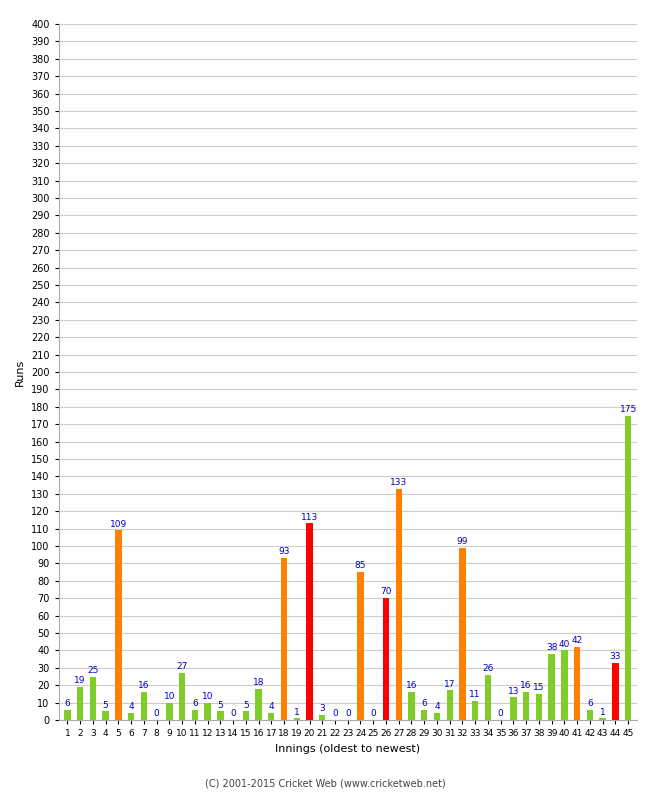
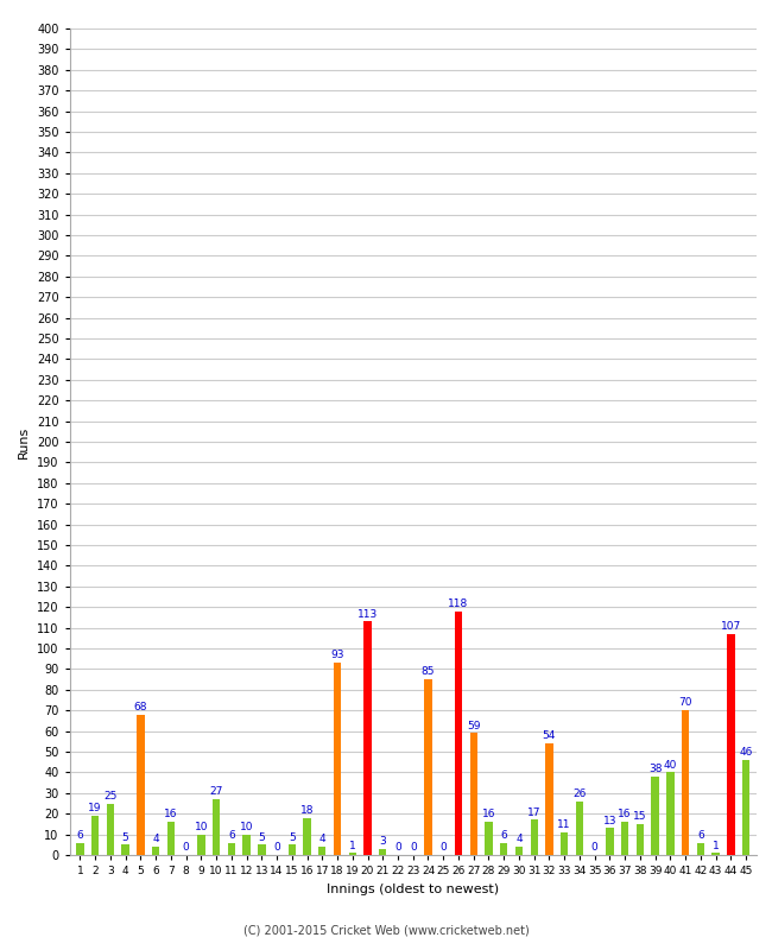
5: 109 -> 68
26: 70 -> 118
27: 133 -> 59
32: 99 -> 54
41: 42 -> 70
44: 33 -> 107
45: 175 -> 46
